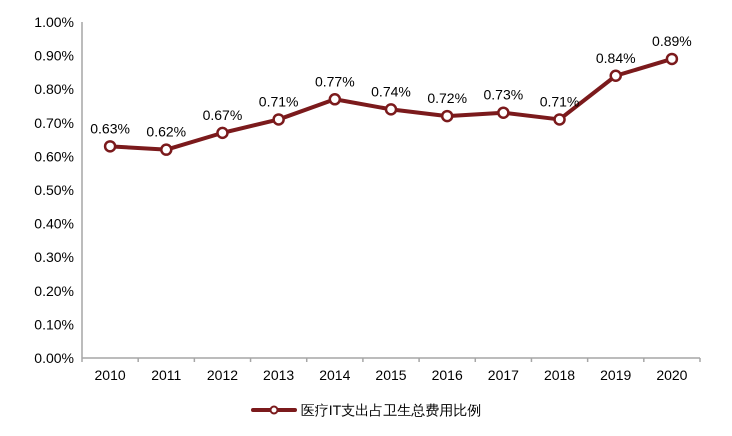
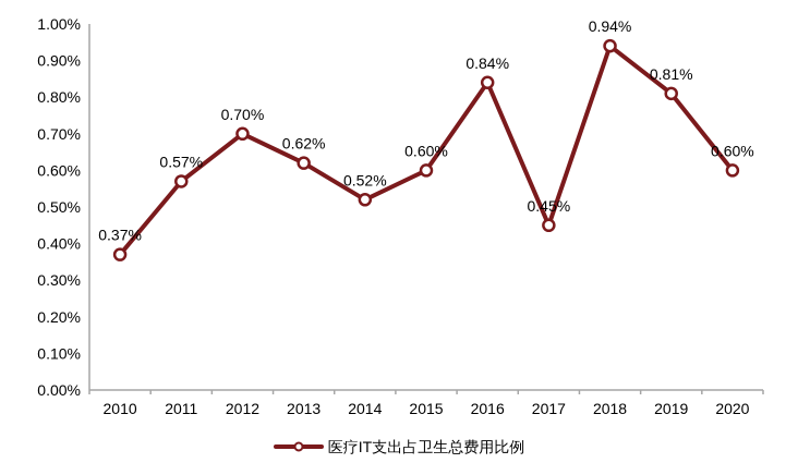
2010: 0.63% -> 0.37%
2011: 0.62% -> 0.57%
2012: 0.67% -> 0.70%
2013: 0.71% -> 0.62%
2014: 0.77% -> 0.52%
2015: 0.74% -> 0.60%
2016: 0.72% -> 0.84%
2017: 0.73% -> 0.45%
2018: 0.71% -> 0.94%
2019: 0.84% -> 0.81%
2020: 0.89% -> 0.60%
